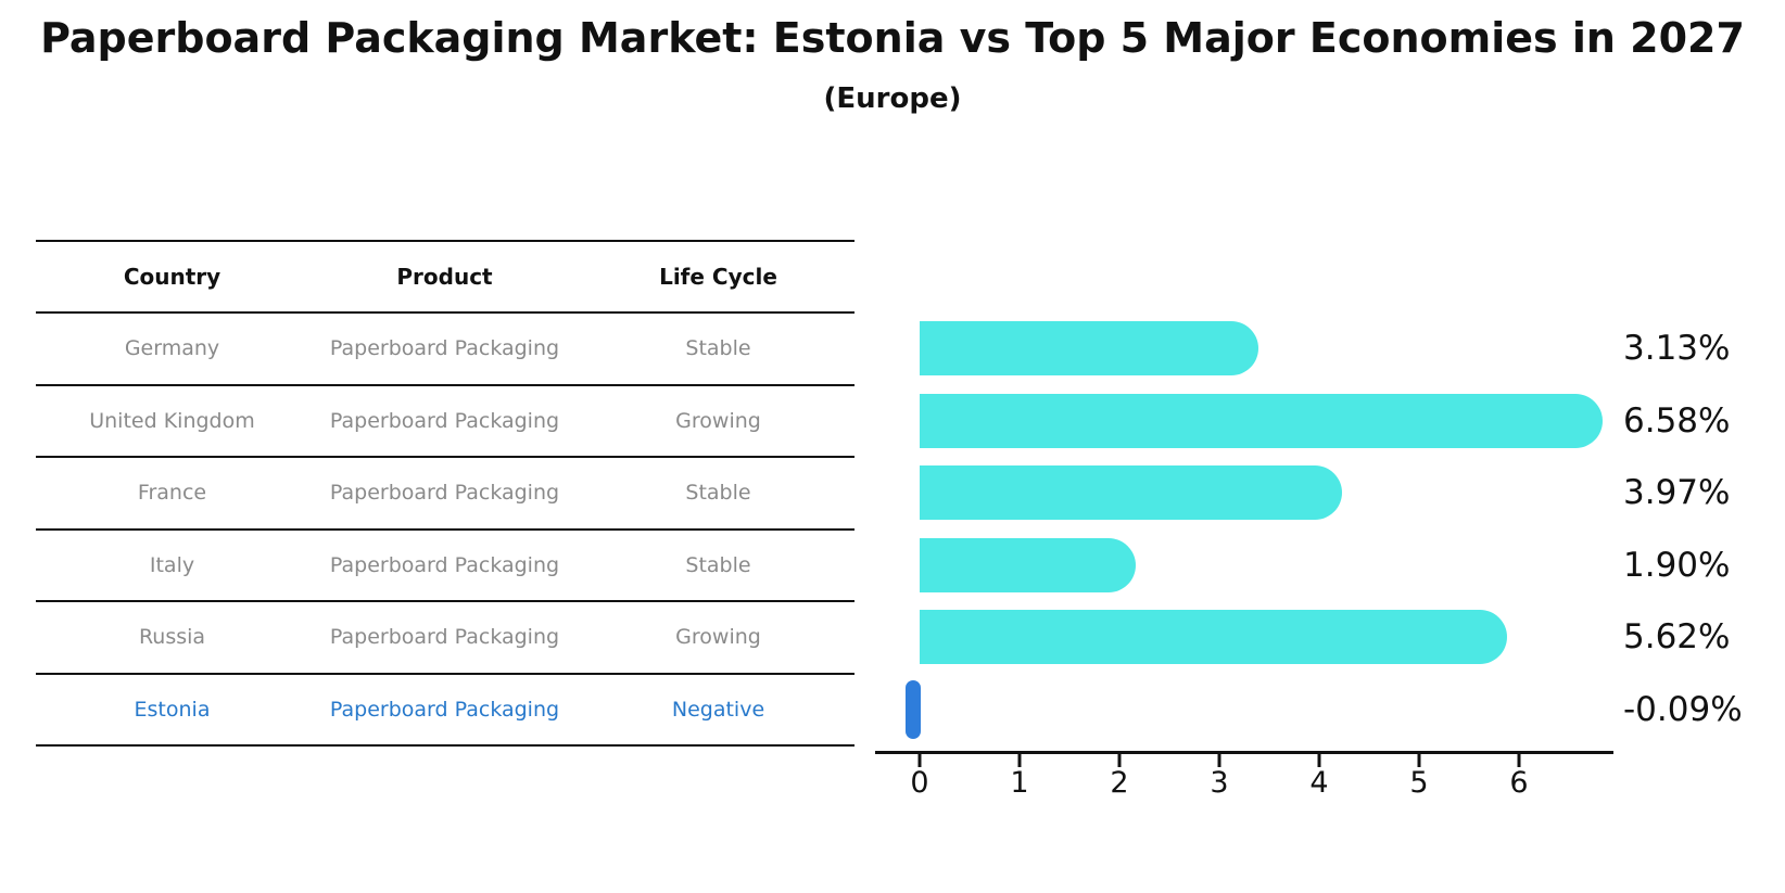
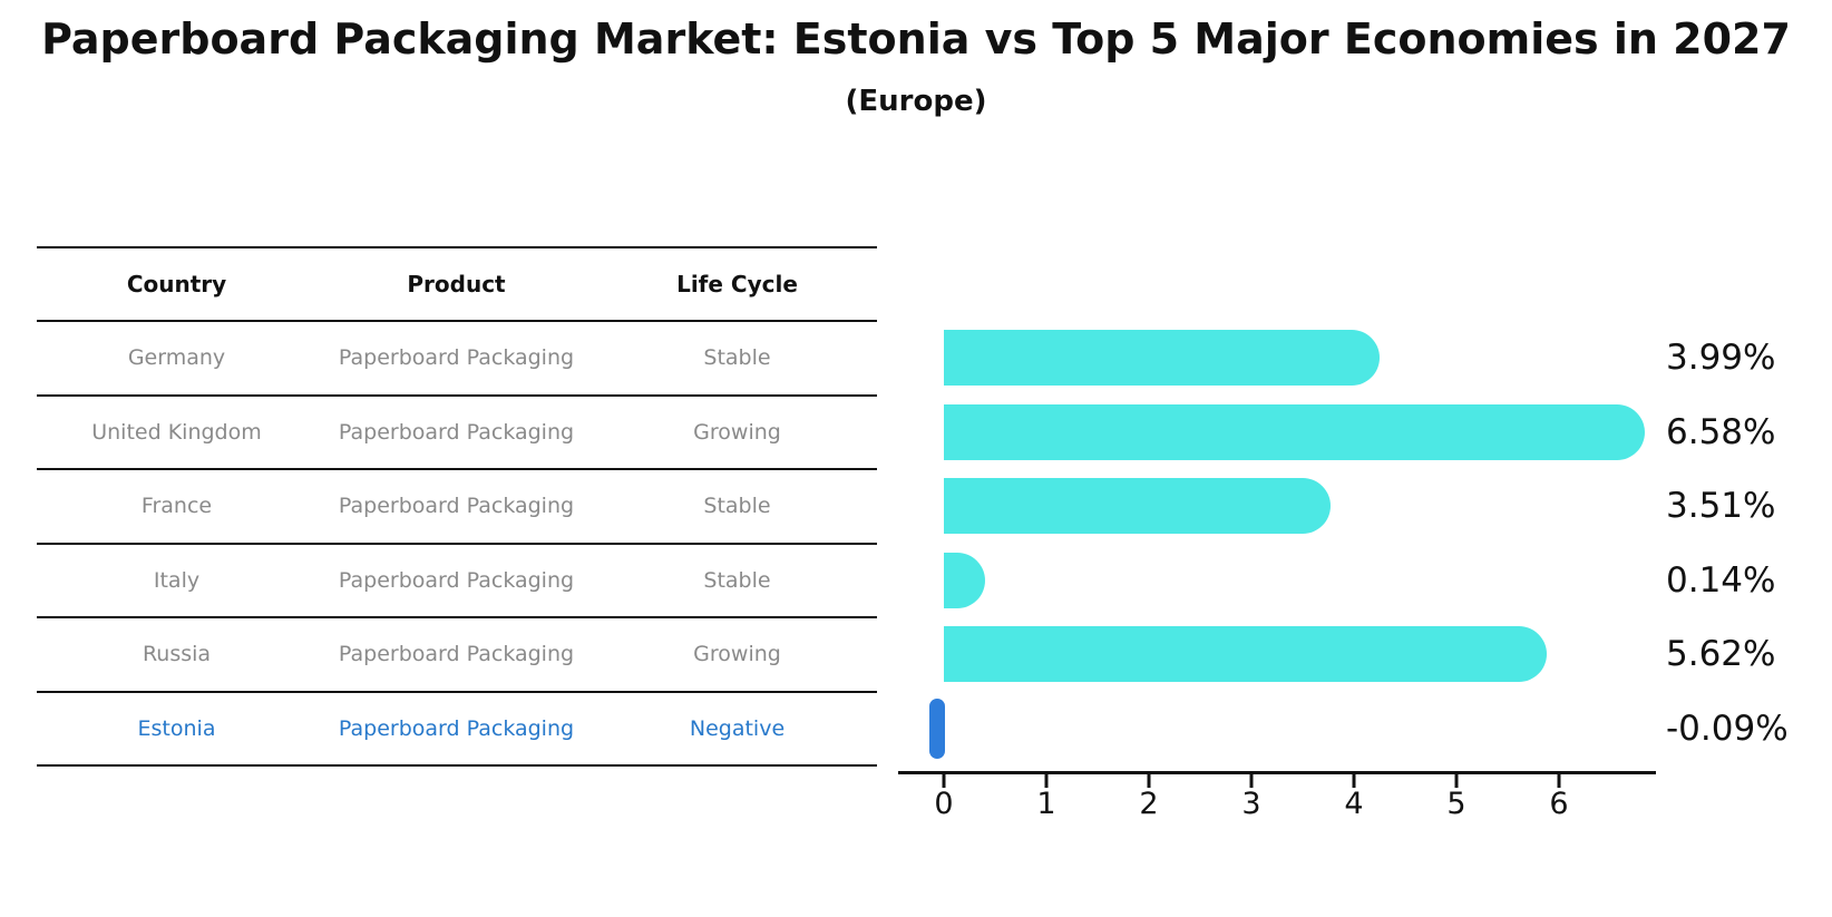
Germany: 3.13% -> 3.99%
France: 3.97% -> 3.51%
Italy: 1.90% -> 0.14%
